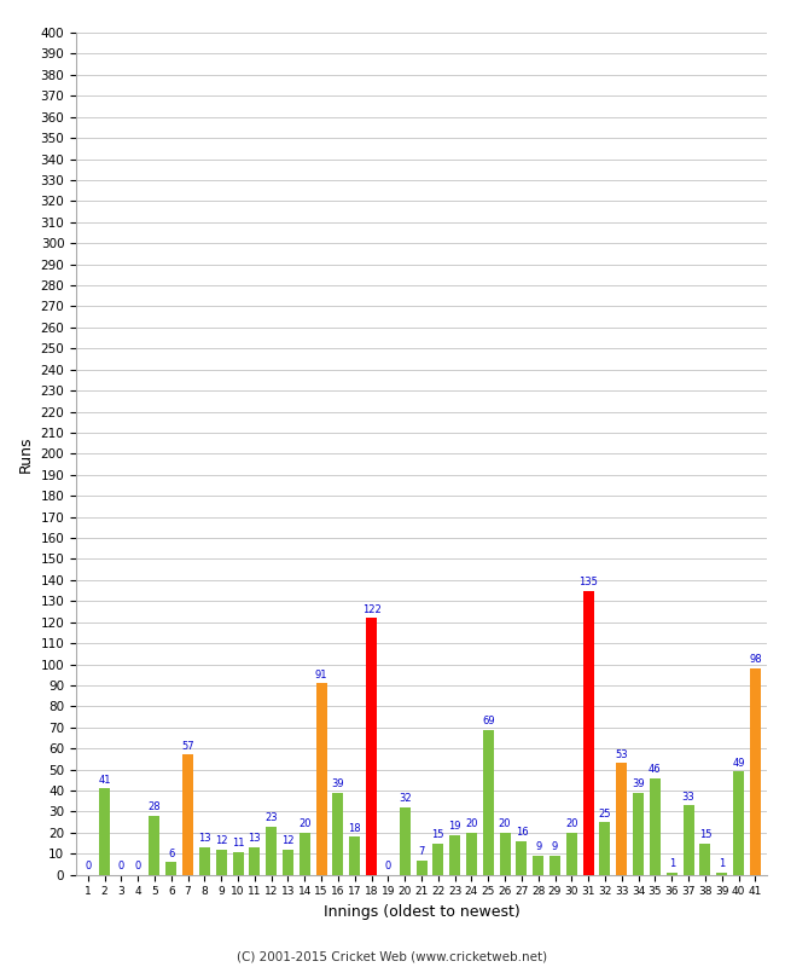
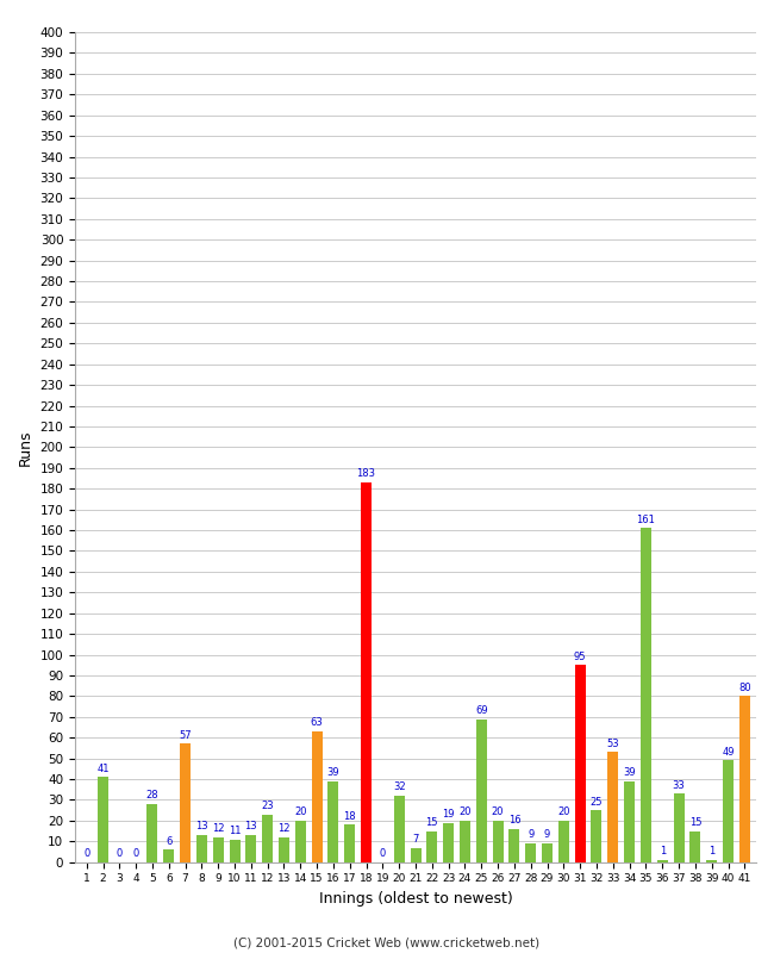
15: 91 -> 63
18: 122 -> 183
31: 135 -> 95
35: 46 -> 161
41: 98 -> 80
